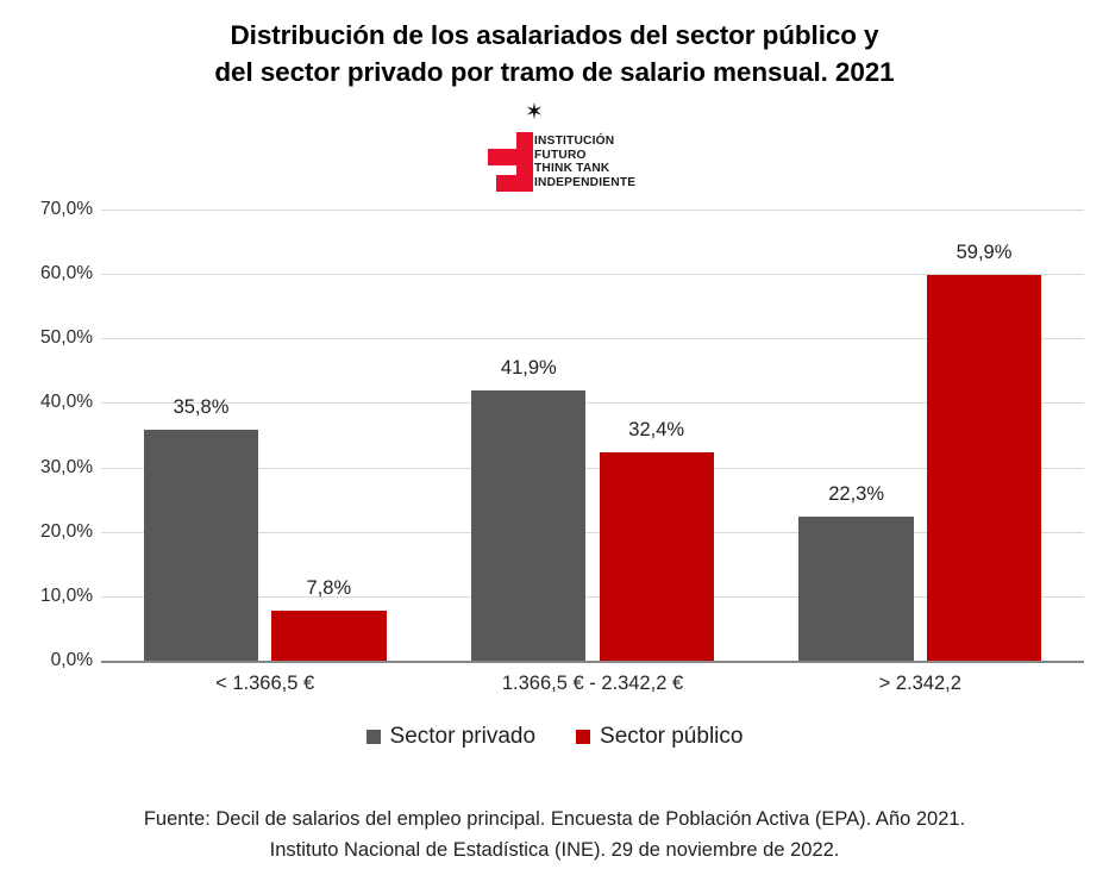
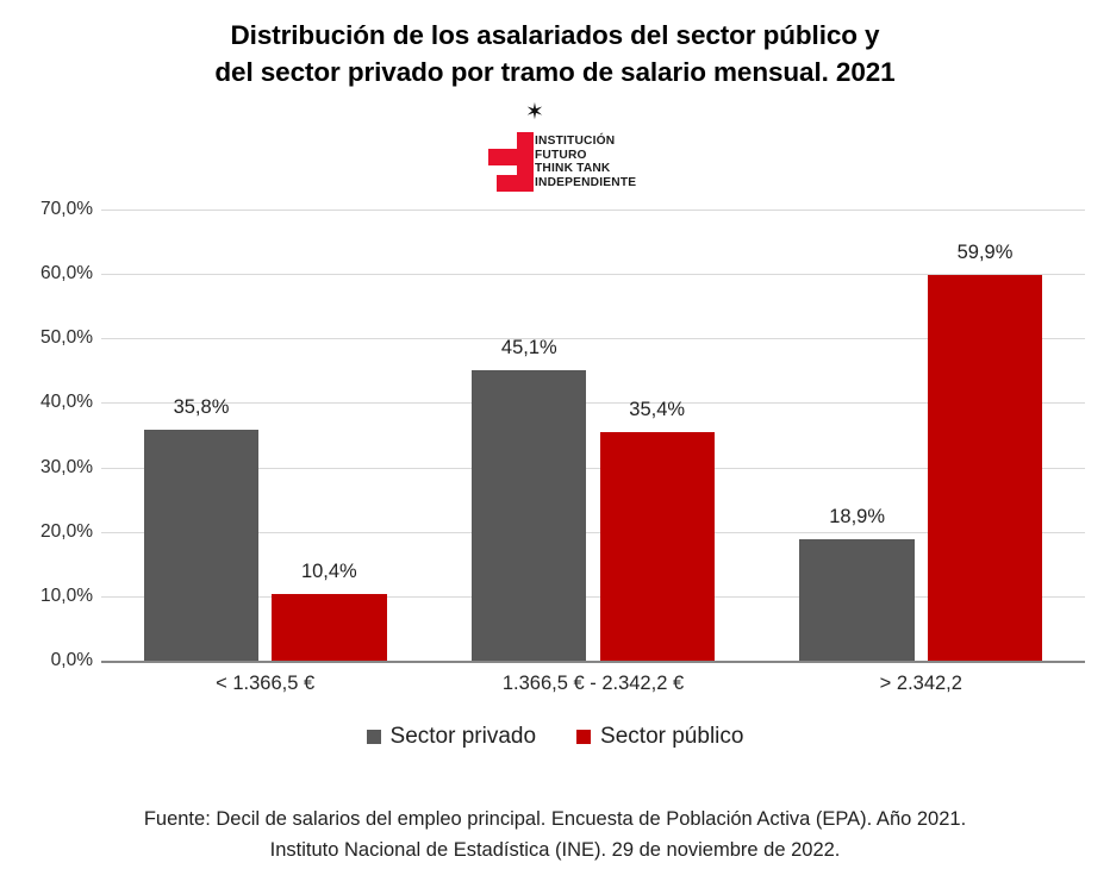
Sector público/< 1.366,5 €: 7,8% -> 10,4%
Sector privado/1.366,5 € - 2.342,2 €: 41,9% -> 45,1%
Sector público/1.366,5 € - 2.342,2 €: 32,4% -> 35,4%
Sector privado/> 2.342,2: 22,3% -> 18,9%
